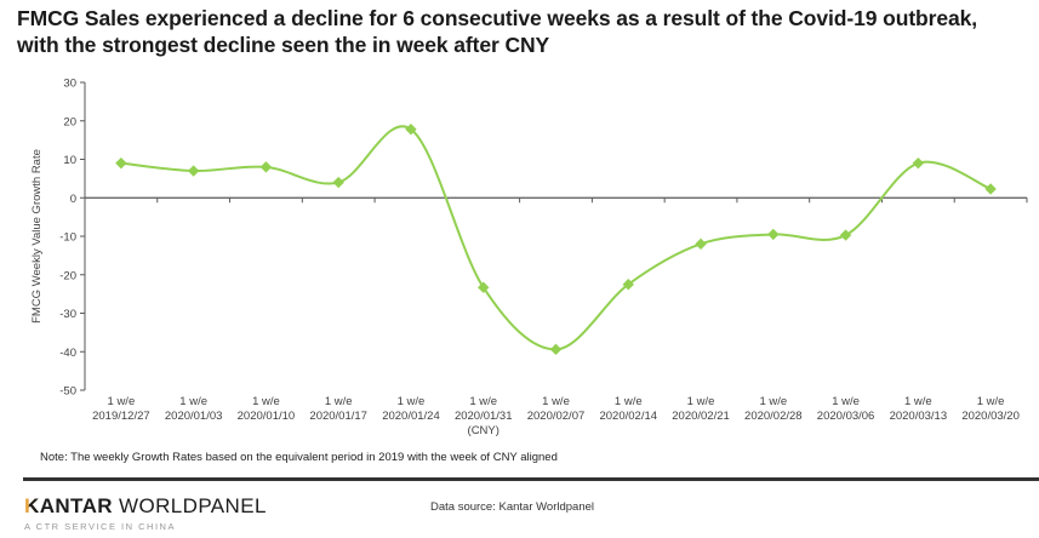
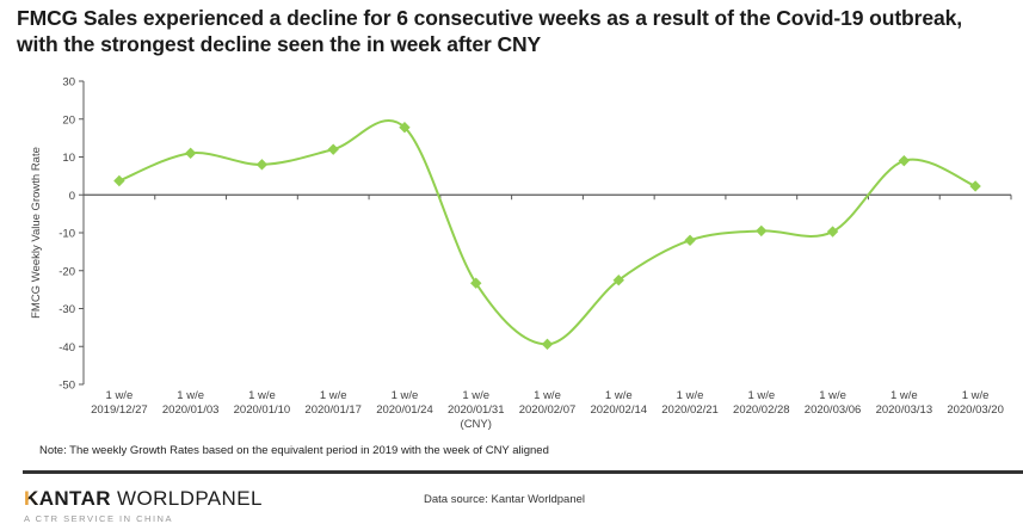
2019/12/27: 9 -> 4
2020/01/03: 7 -> 11
2020/01/17: 4 -> 12
